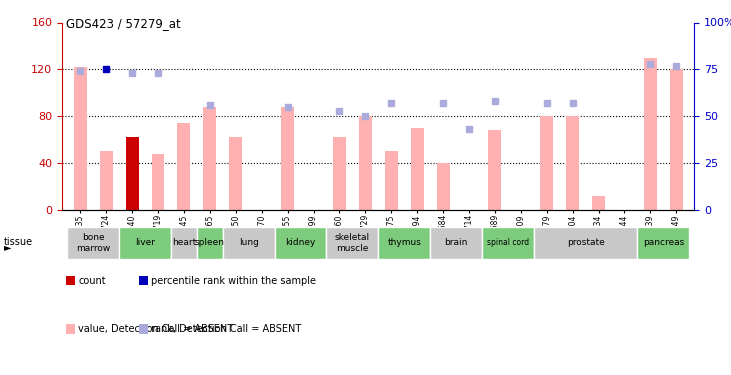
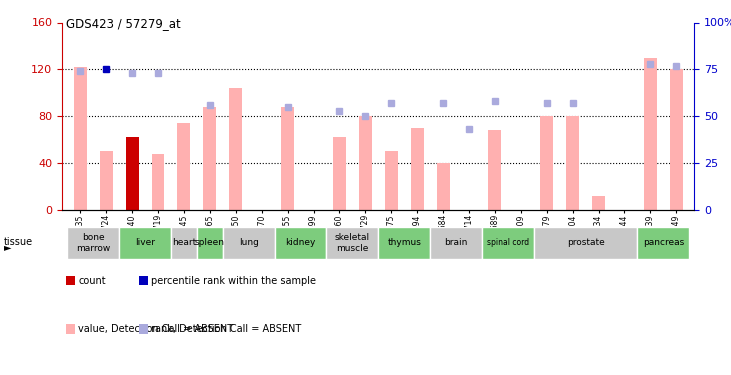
GSM12650: 62 -> 104
